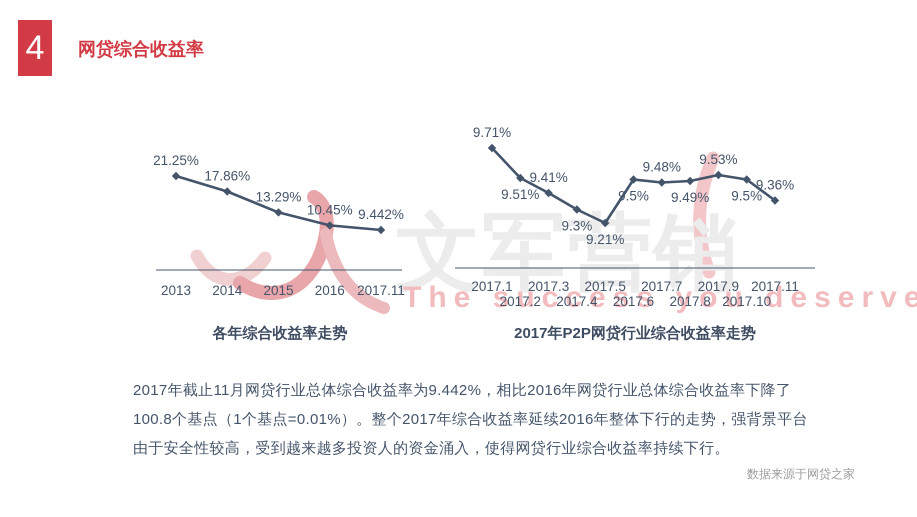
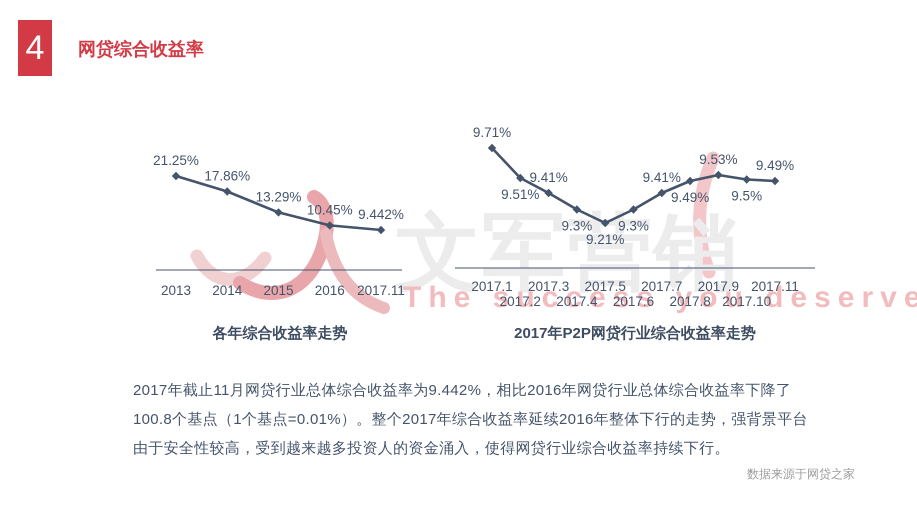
2017年P2P网贷行业综合收益率走势/2017.6: 9.5% -> 9.3%
2017年P2P网贷行业综合收益率走势/2017.7: 9.48% -> 9.41%
2017年P2P网贷行业综合收益率走势/2017.11: 9.36% -> 9.49%
